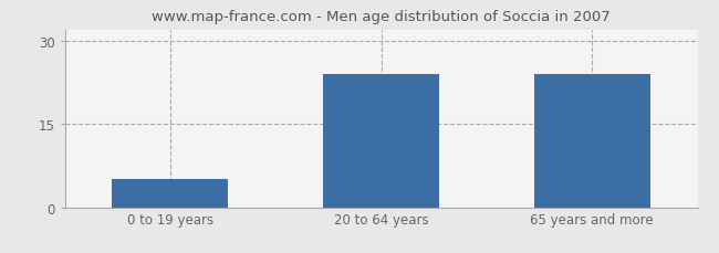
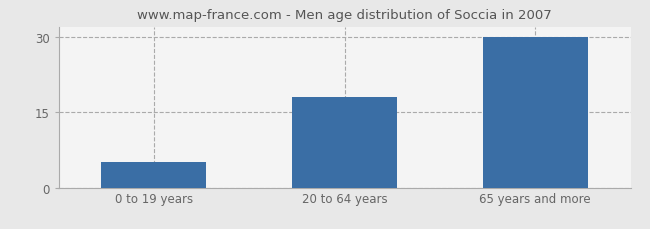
20 to 64 years: 24 -> 18
65 years and more: 24 -> 30
